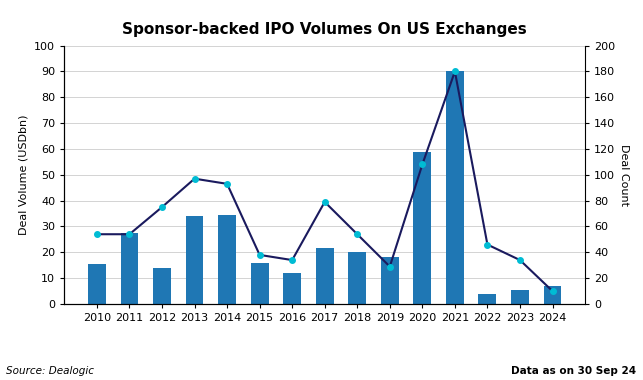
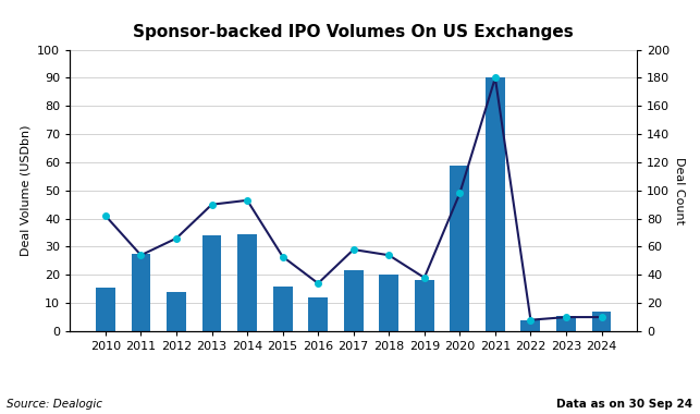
Deal Count/2010: 54 -> 82
Deal Count/2012: 75 -> 66
Deal Count/2013: 97 -> 90
Deal Count/2015: 38 -> 53
Deal Count/2017: 79 -> 58
Deal Count/2019: 29 -> 38
Deal Count/2020: 108 -> 98
Deal Count/2022: 46 -> 8
Deal Count/2023: 34 -> 10
